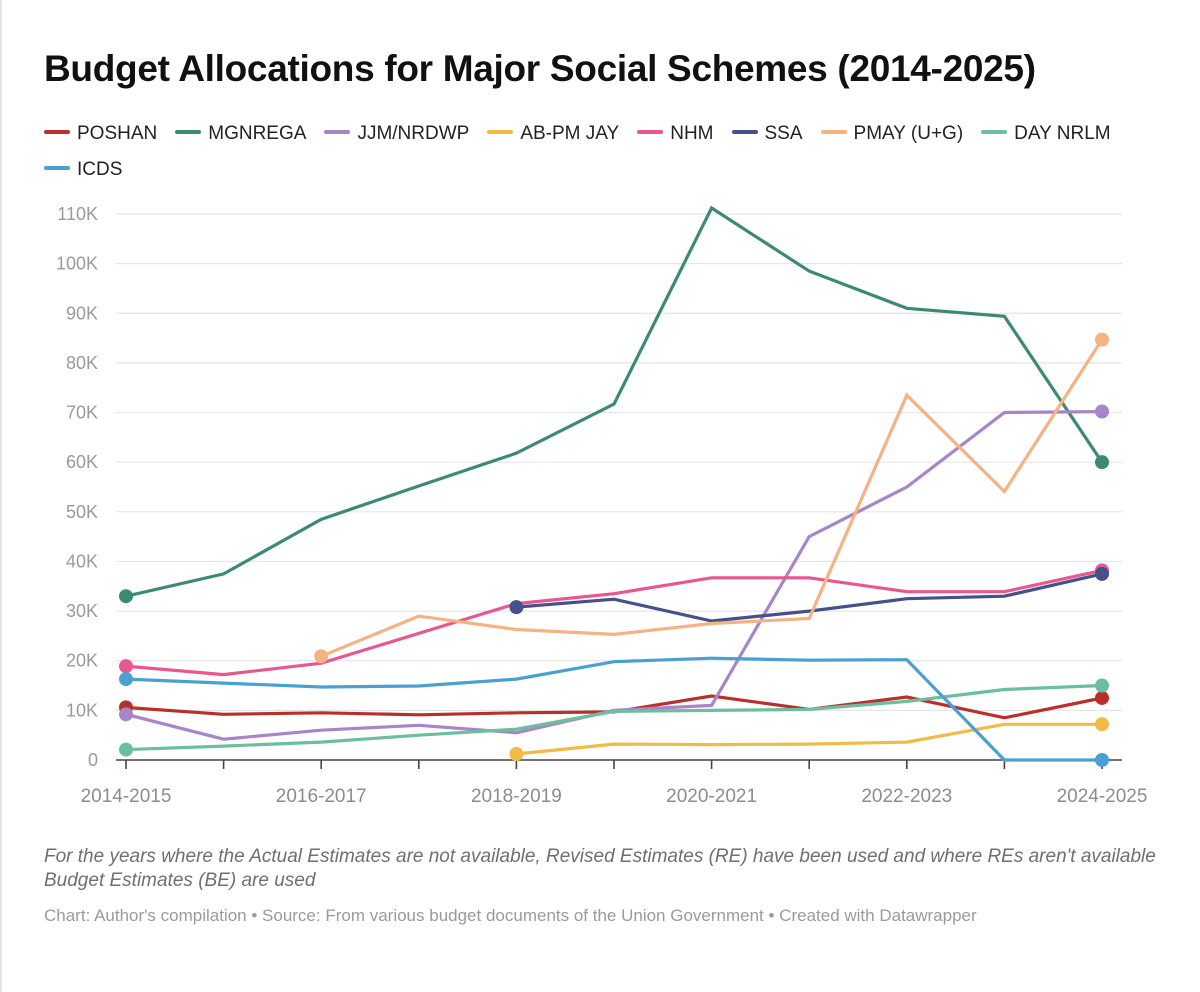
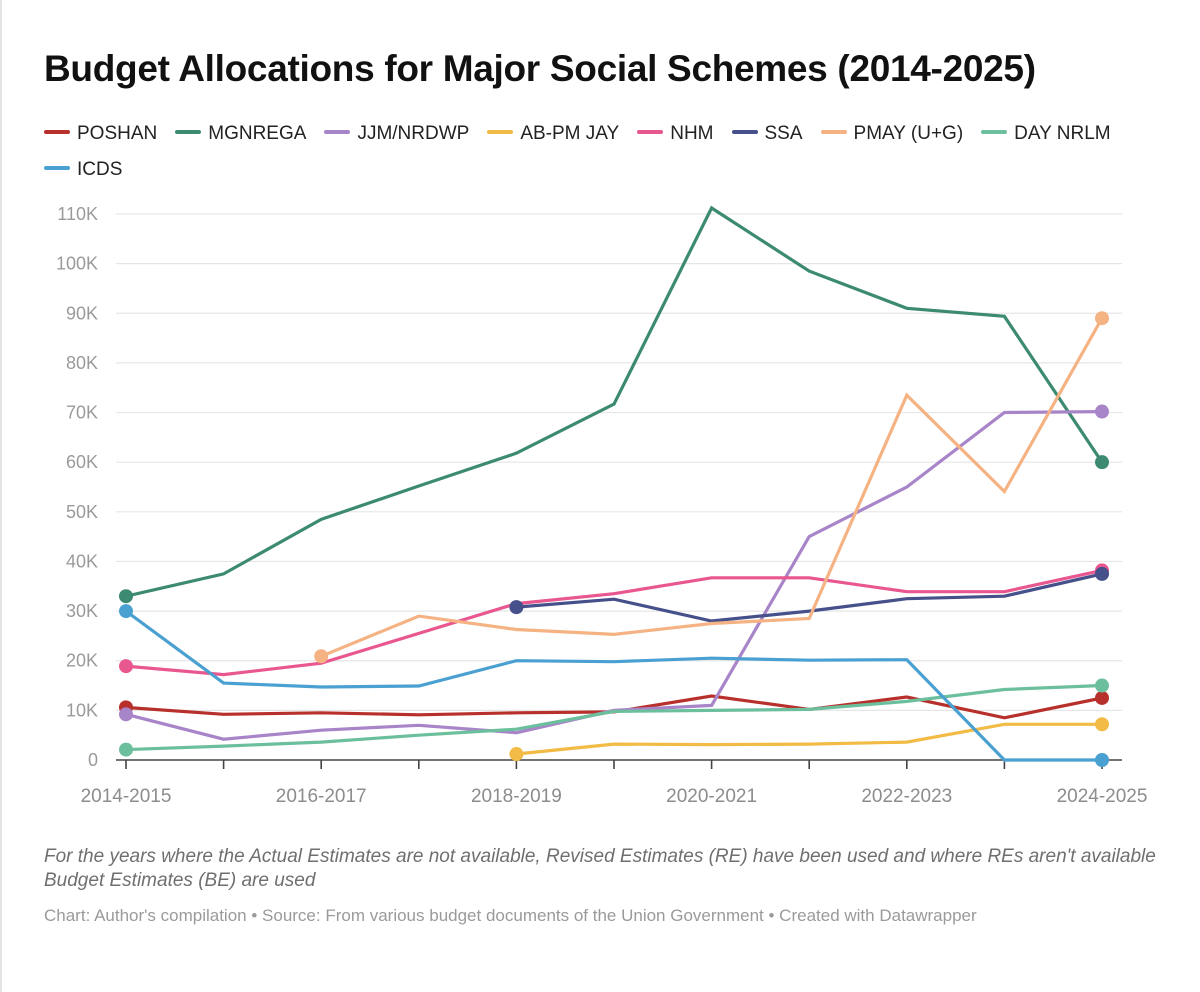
ICDS/2014-2015: 16K -> 30K
ICDS/2018-2019: 16K -> 20K
PMAY (U+G)/2024-2025: 85K -> 89K
